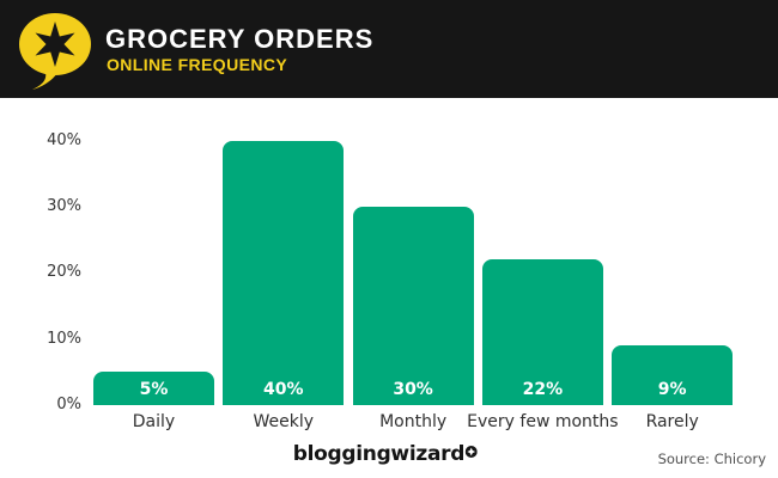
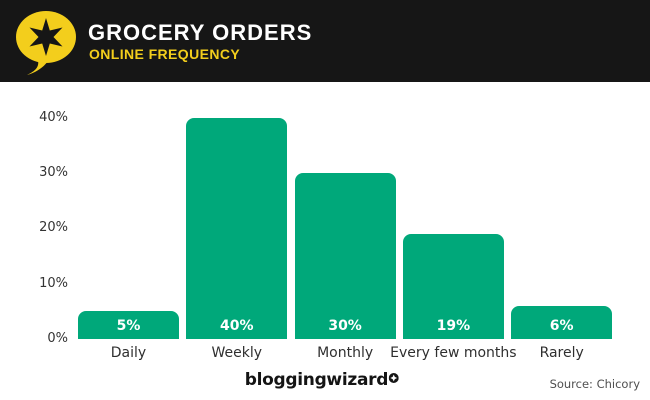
Every few months: 22% -> 19%
Rarely: 9% -> 6%
